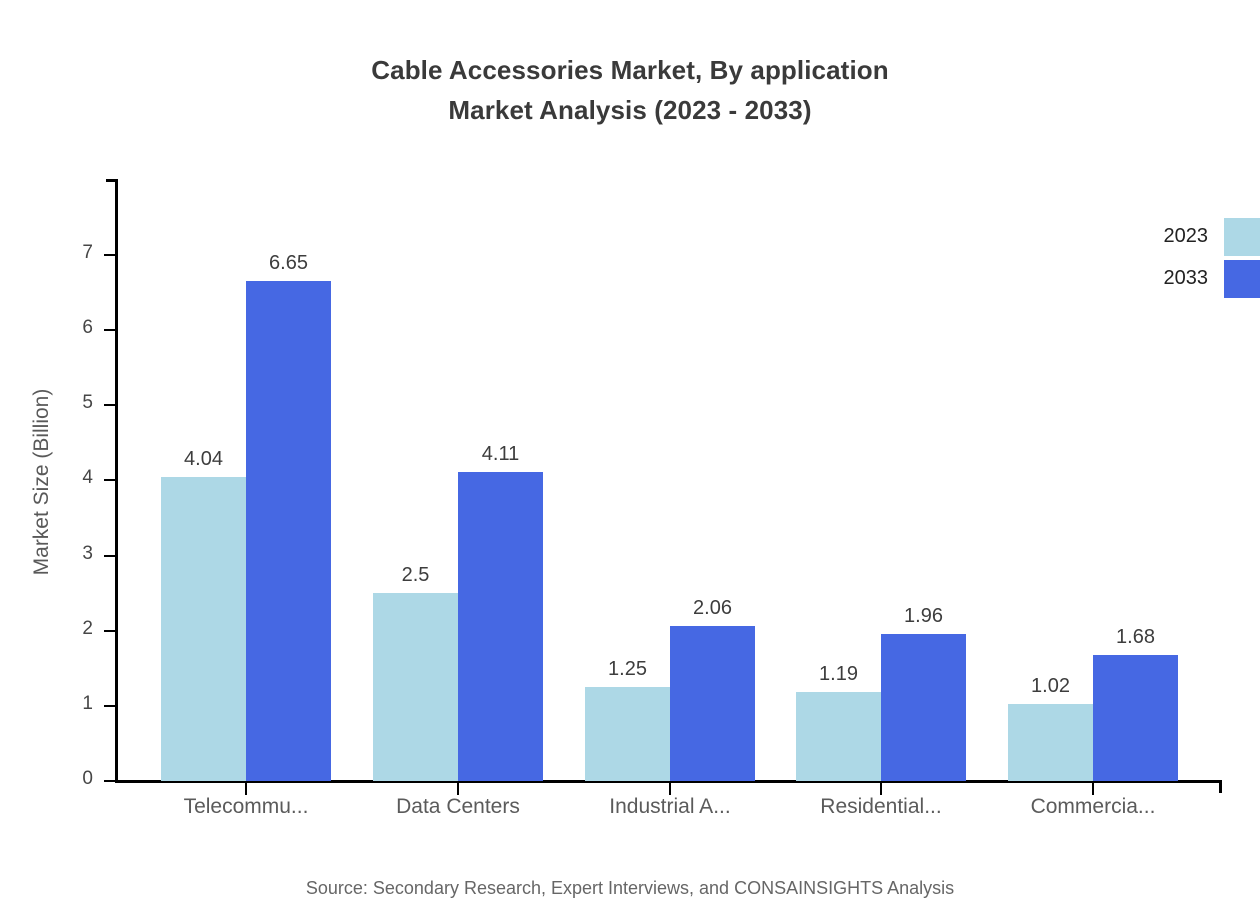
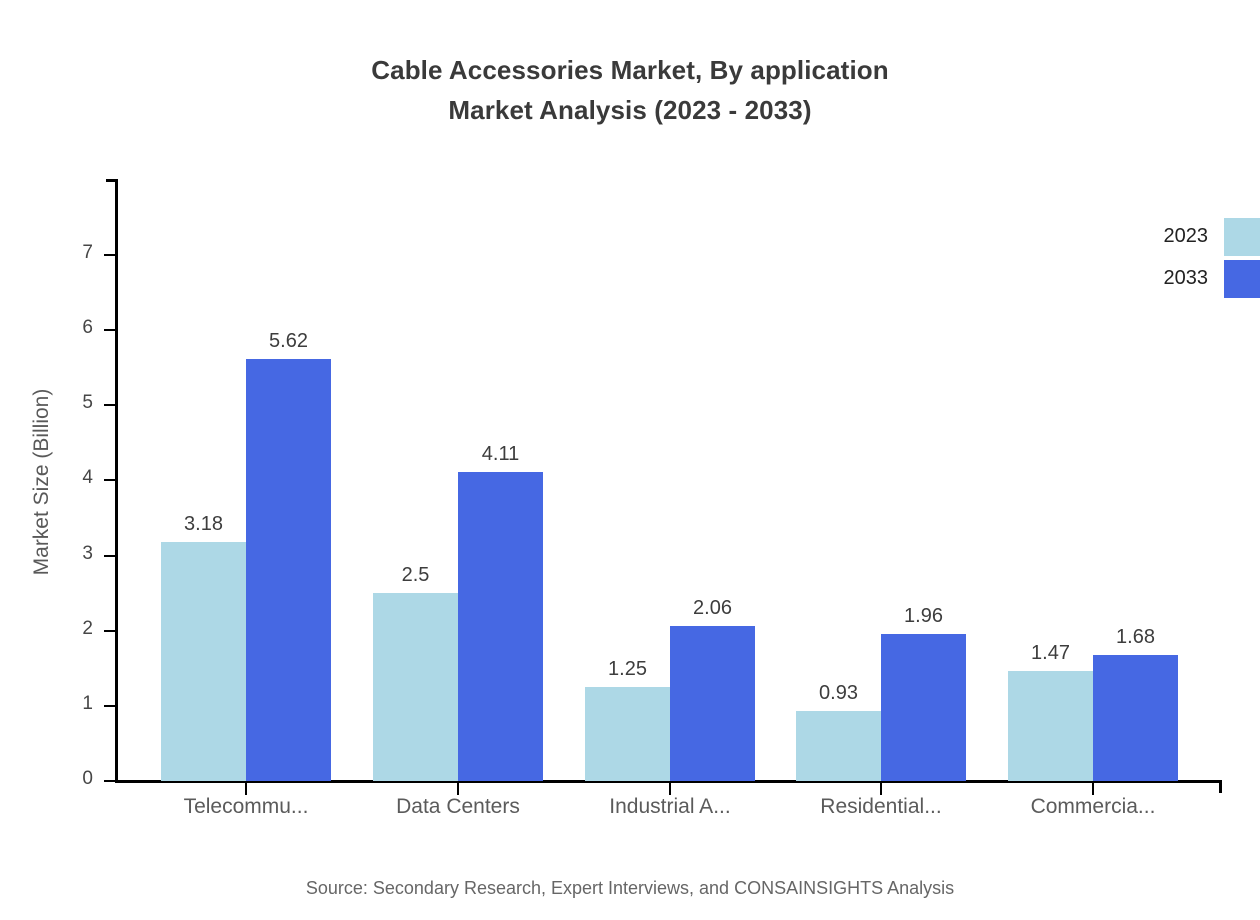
2023/Telecommu...: 4.04 -> 3.18
2033/Telecommu...: 6.65 -> 5.62
2023/Residential...: 1.19 -> 0.93
2023/Commercia...: 1.02 -> 1.47
